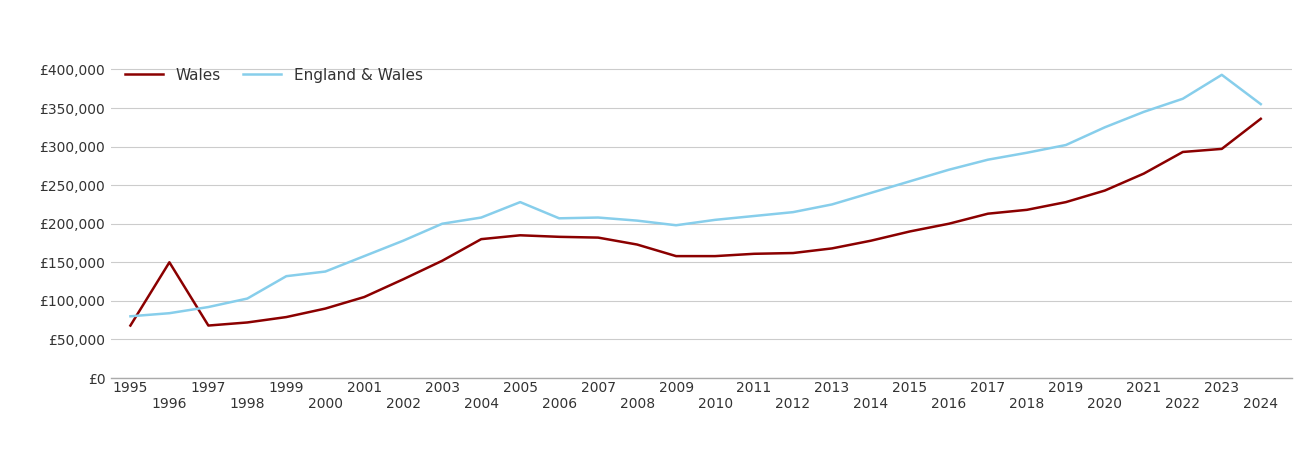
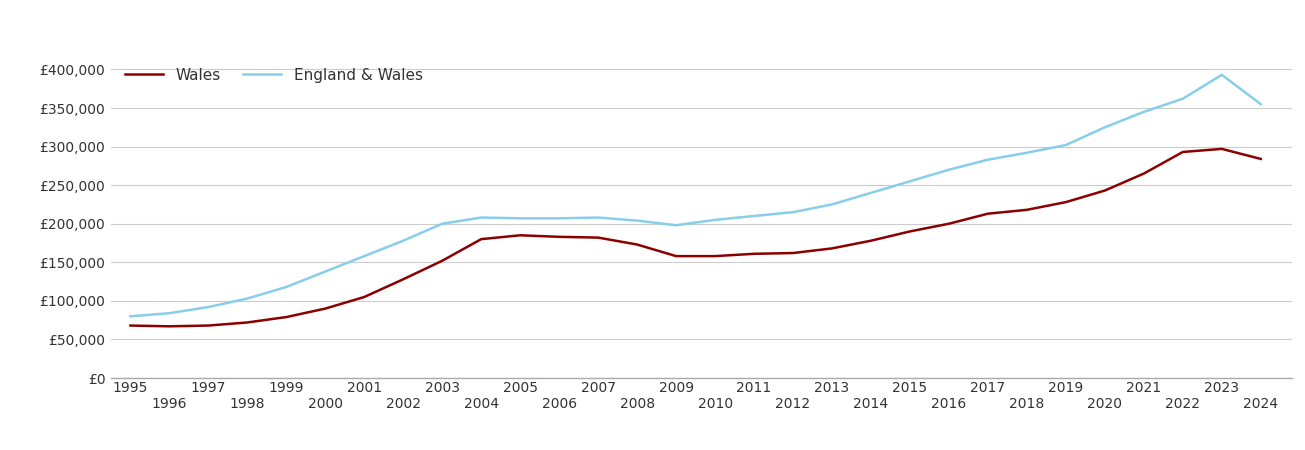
Wales/1996: £150,000 -> £67,000
England & Wales/1999: £132,000 -> £118,000
England & Wales/2005: £228,000 -> £207,000
Wales/2024: £336,000 -> £284,000
